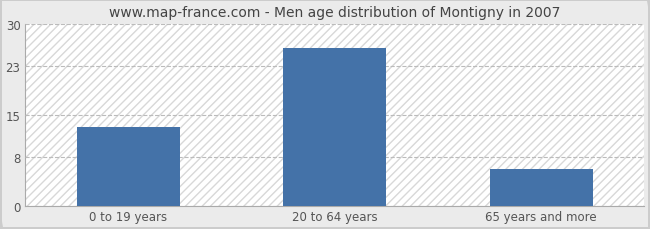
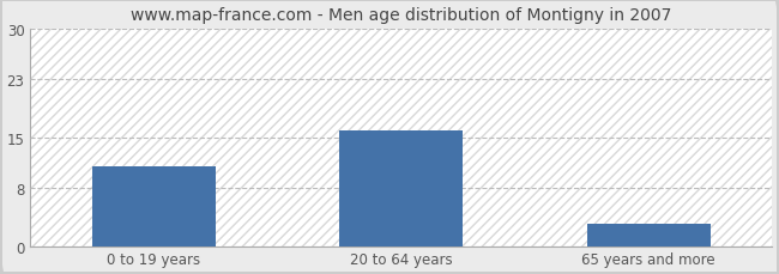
0 to 19 years: 13 -> 11
20 to 64 years: 26 -> 16
65 years and more: 6 -> 3
